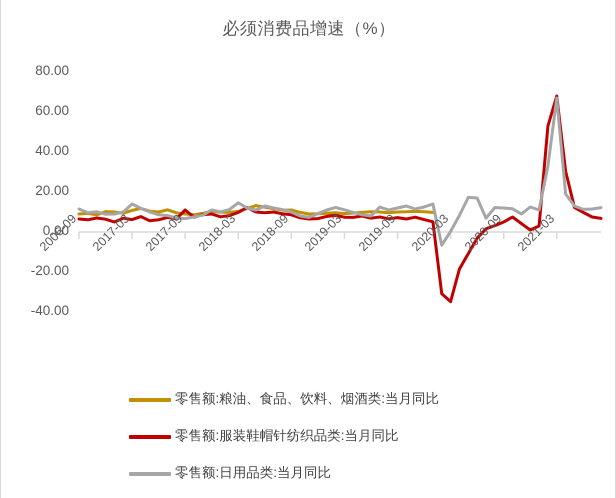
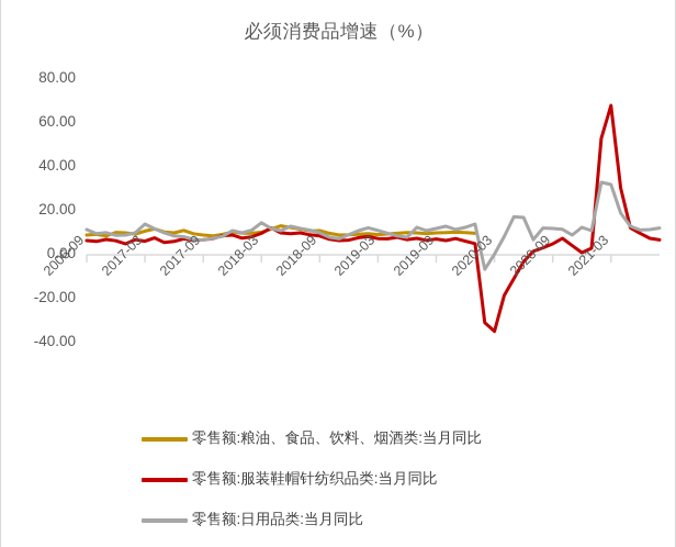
零售额:服装鞋帽针纺织品类:当月同比/2017-09: 11 -> 7
零售额:日用品类:当月同比/2021-03: 67 -> 32
